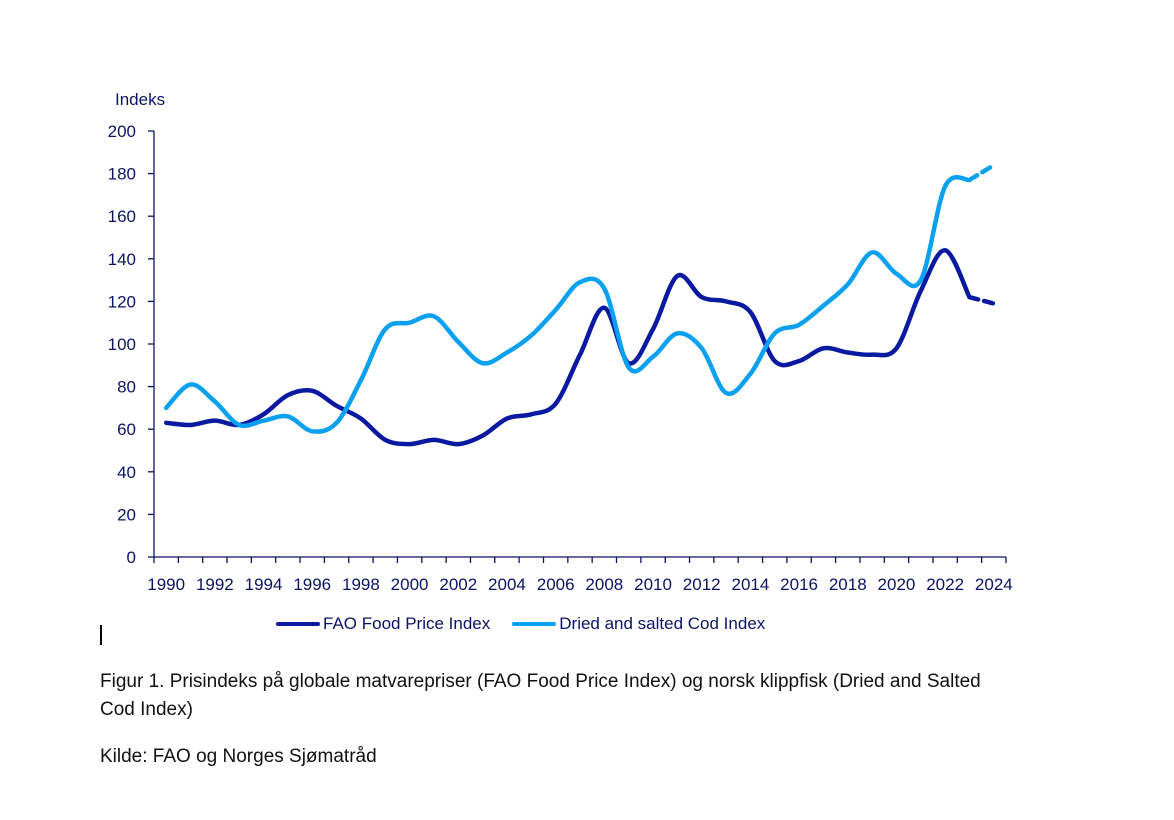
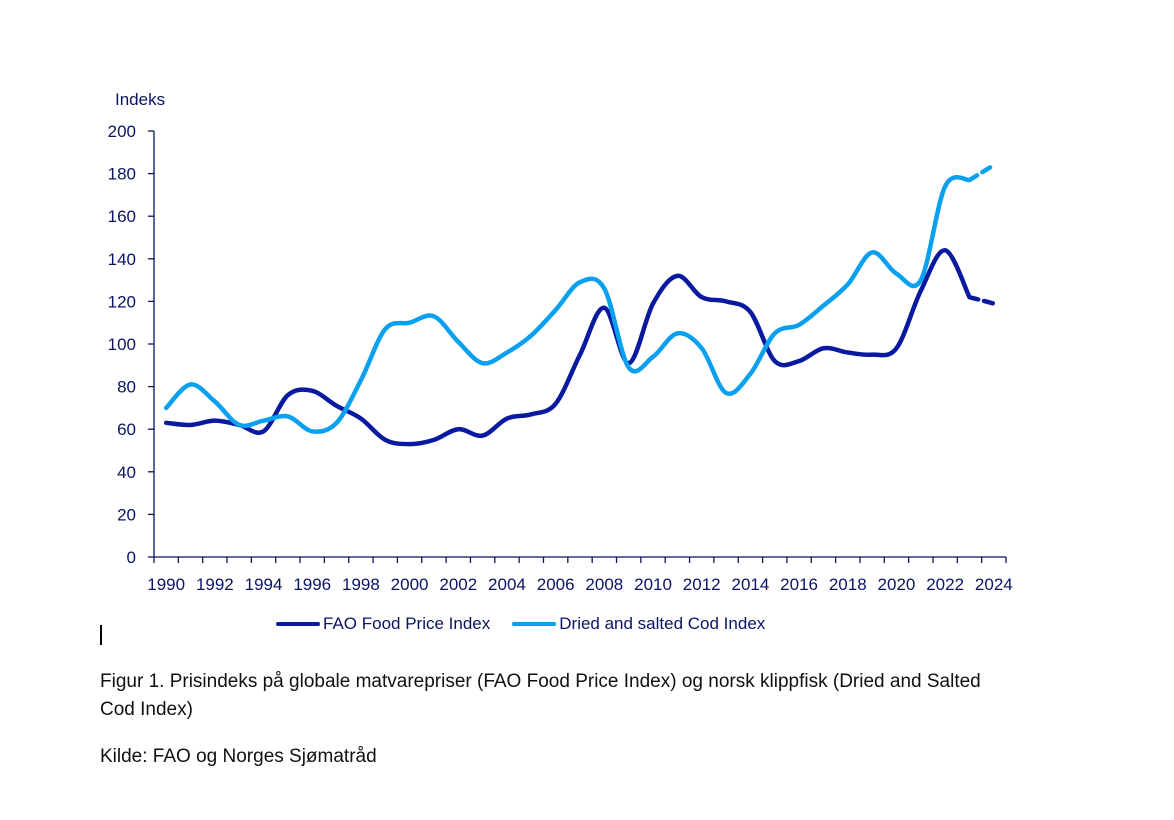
FAO Food Price Index/1994: 67 -> 59
FAO Food Price Index/2002: 53 -> 60
FAO Food Price Index/2010: 107 -> 119
